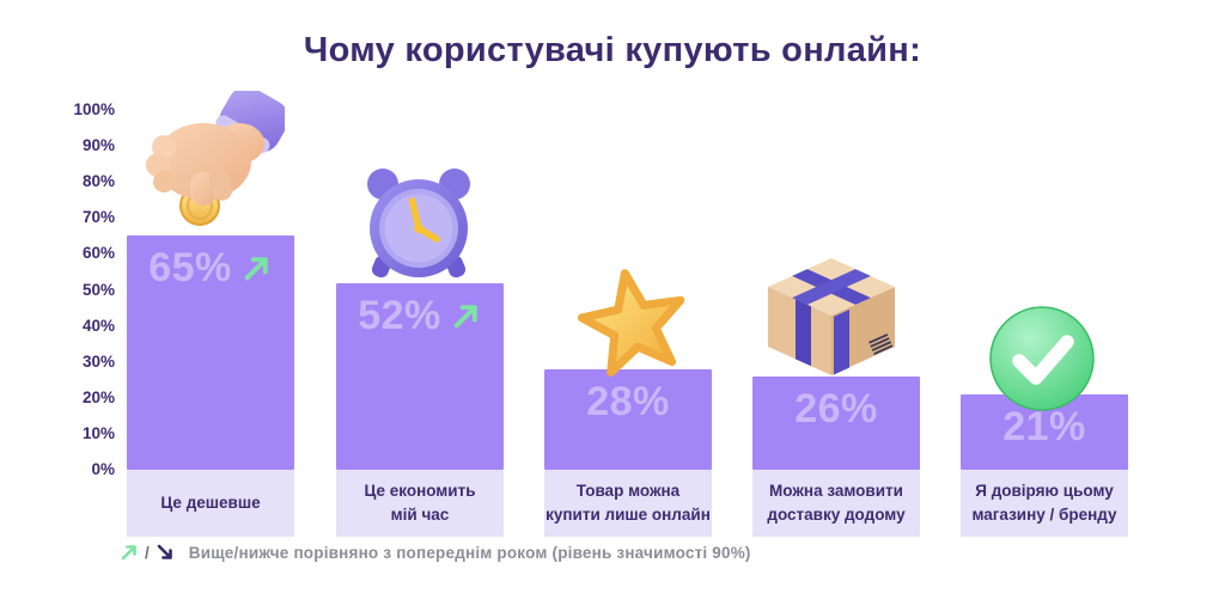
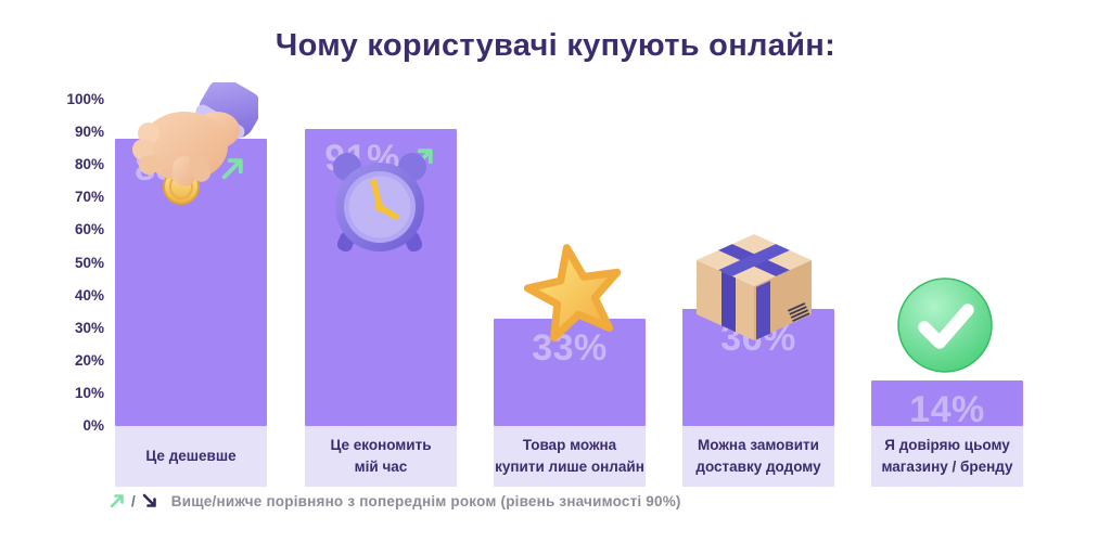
Це дешевше: 65% -> 88%
Це економить мій час: 52% -> 91%
Товар можна купити лише онлайн: 28% -> 33%
Можна замовити доставку додому: 26% -> 36%
Я довіряю цьому магазину / бренду: 21% -> 14%
